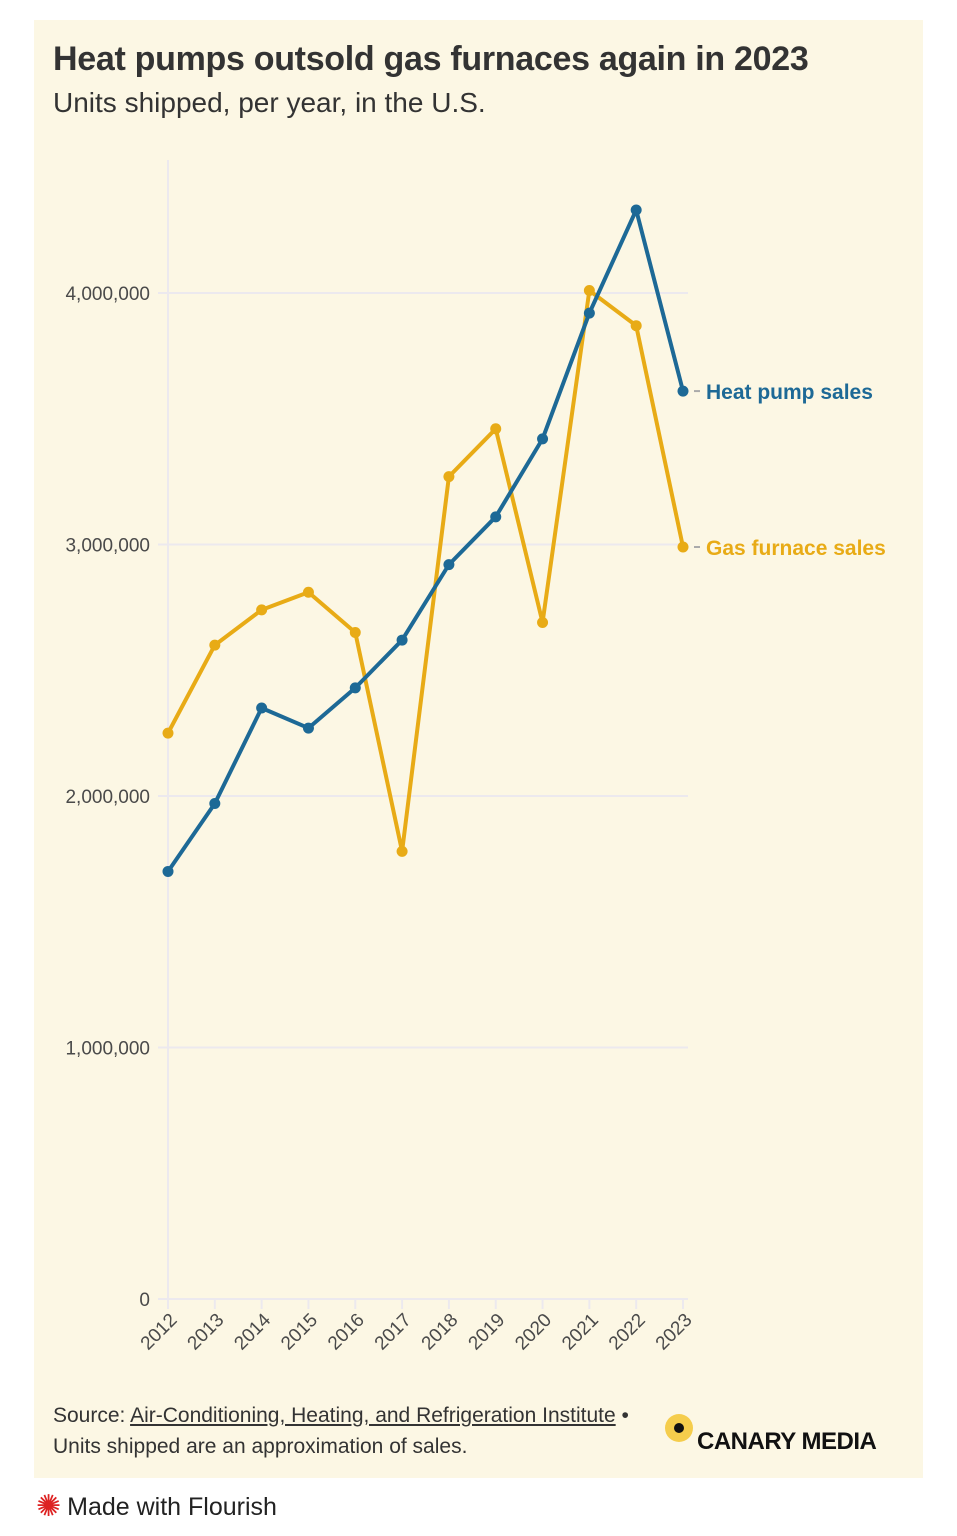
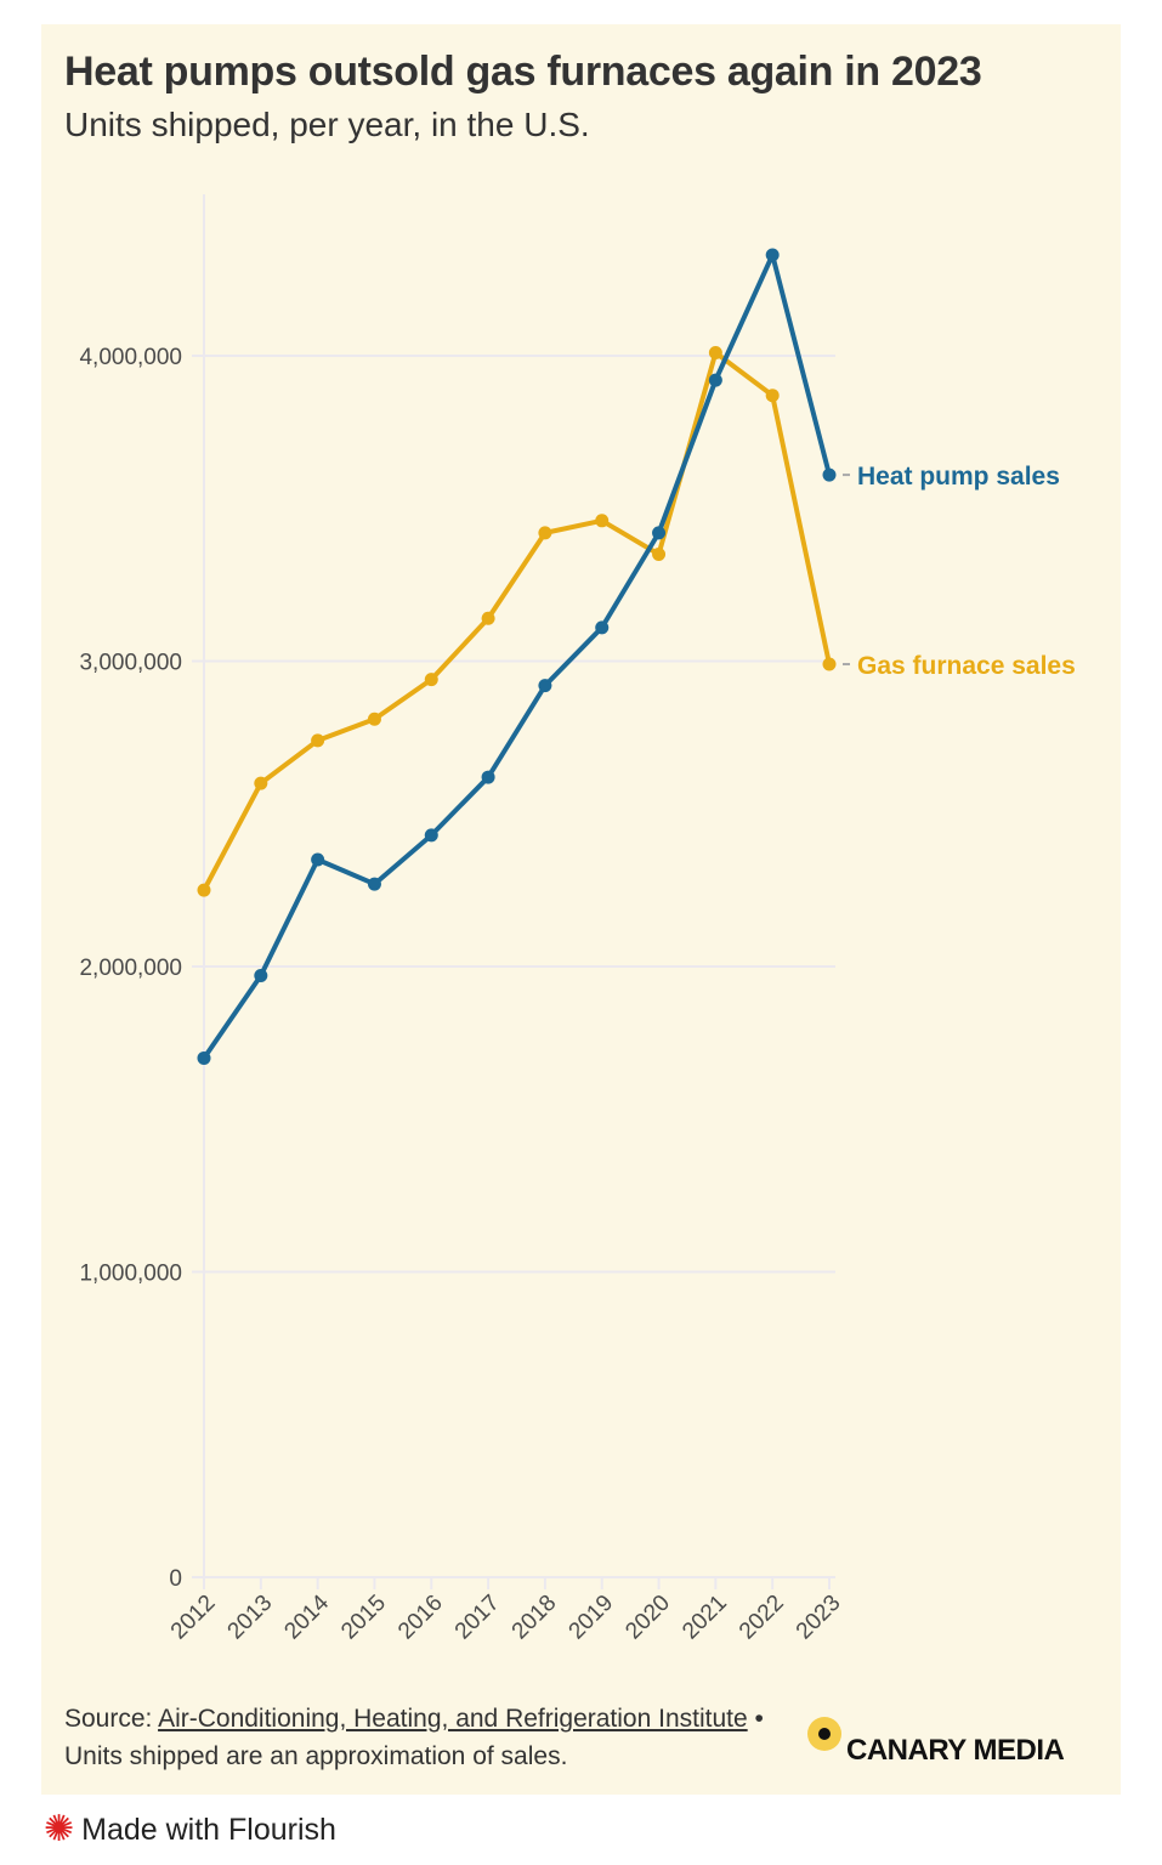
Gas furnace sales/2016: 2650000 -> 2940000
Gas furnace sales/2017: 1780000 -> 3140000
Gas furnace sales/2018: 3270000 -> 3420000
Gas furnace sales/2020: 2690000 -> 3350000
